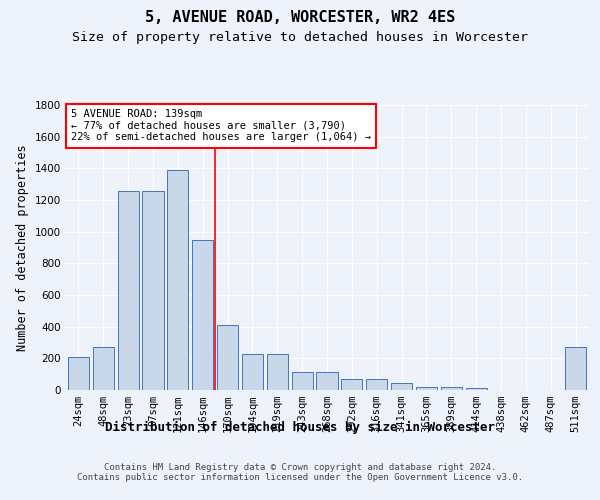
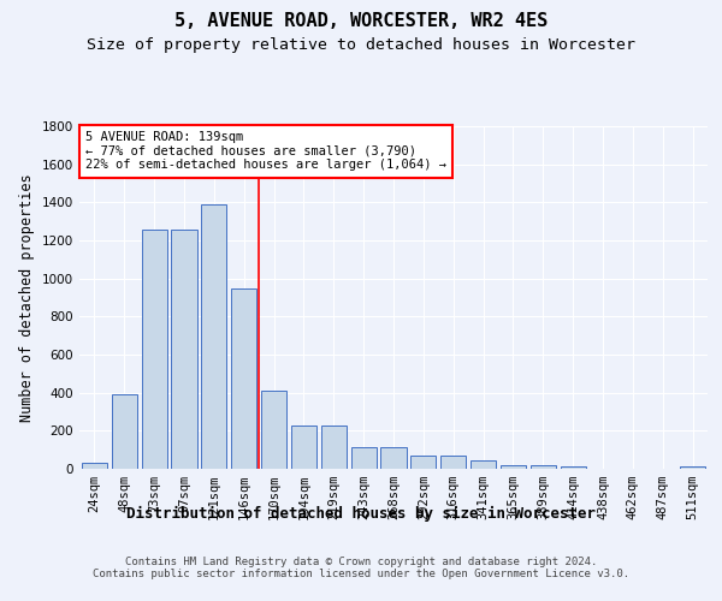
24sqm: 210 -> 30
48sqm: 270 -> 390
511sqm: 270 -> 20
